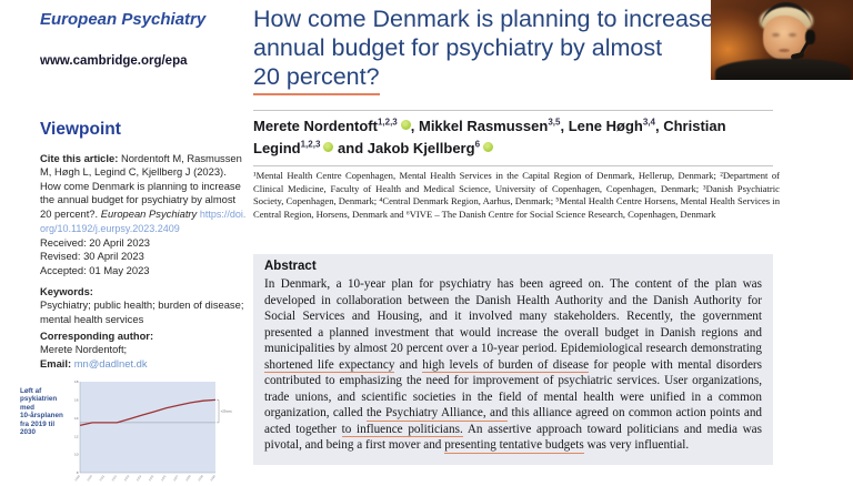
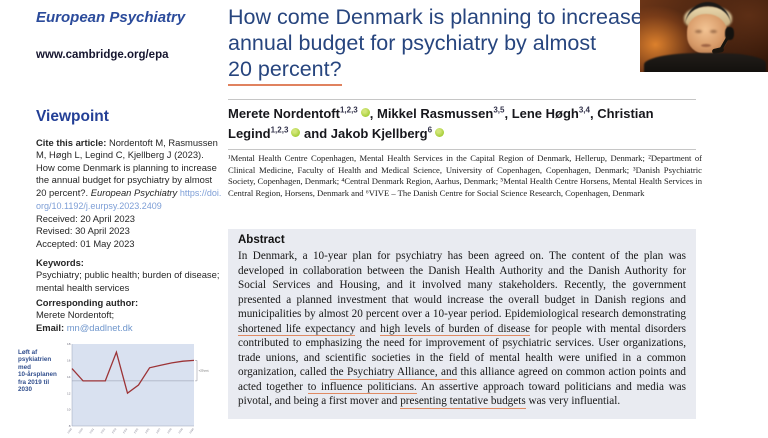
2019: 13 -> 15
2023: 14 -> 17
2024: 14 -> 12
2025: 15 -> 13
